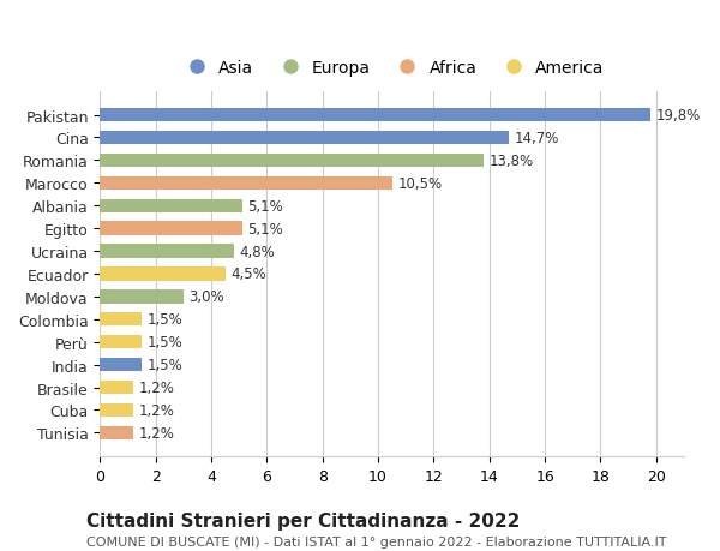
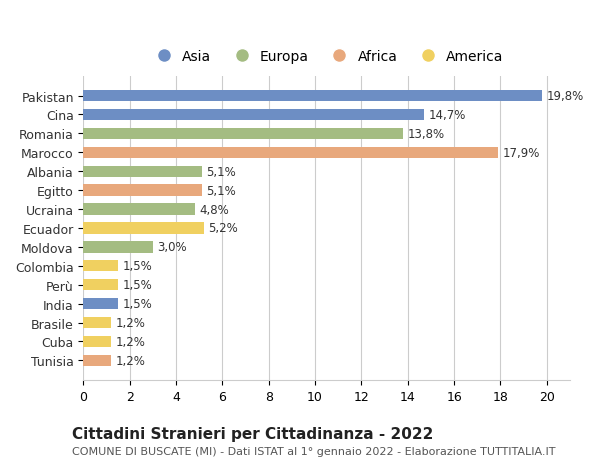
Marocco: 10,5% -> 17,9%
Ecuador: 4,5% -> 5,2%
